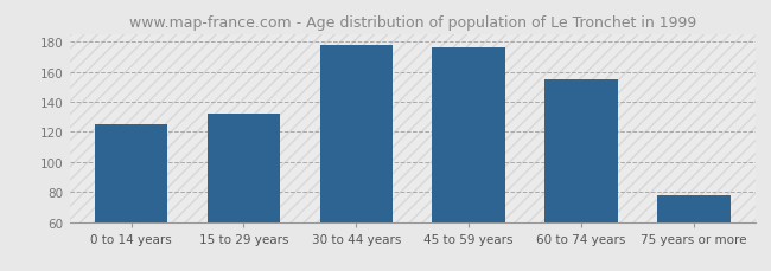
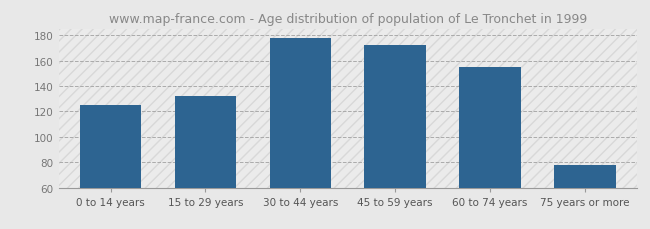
45 to 59 years: 176 -> 172
